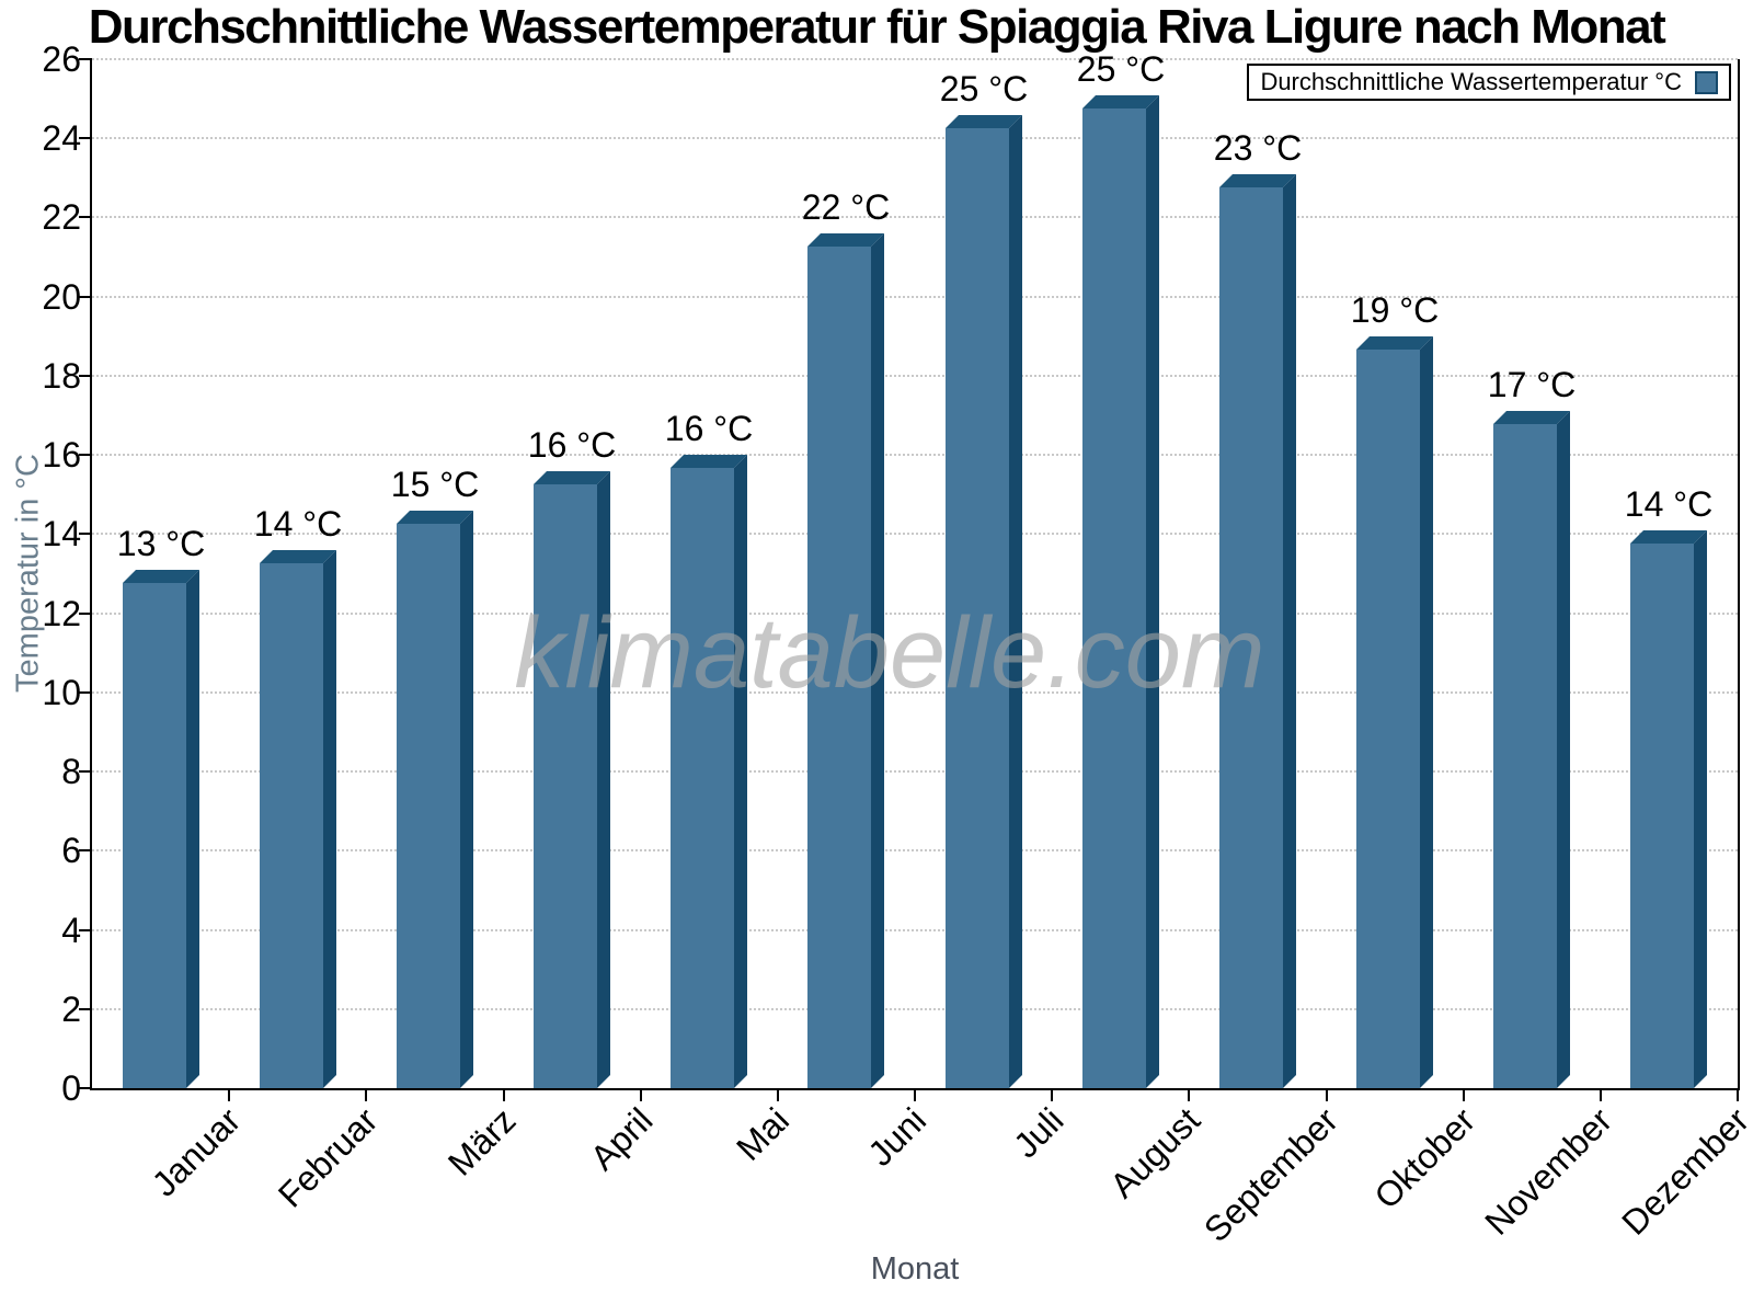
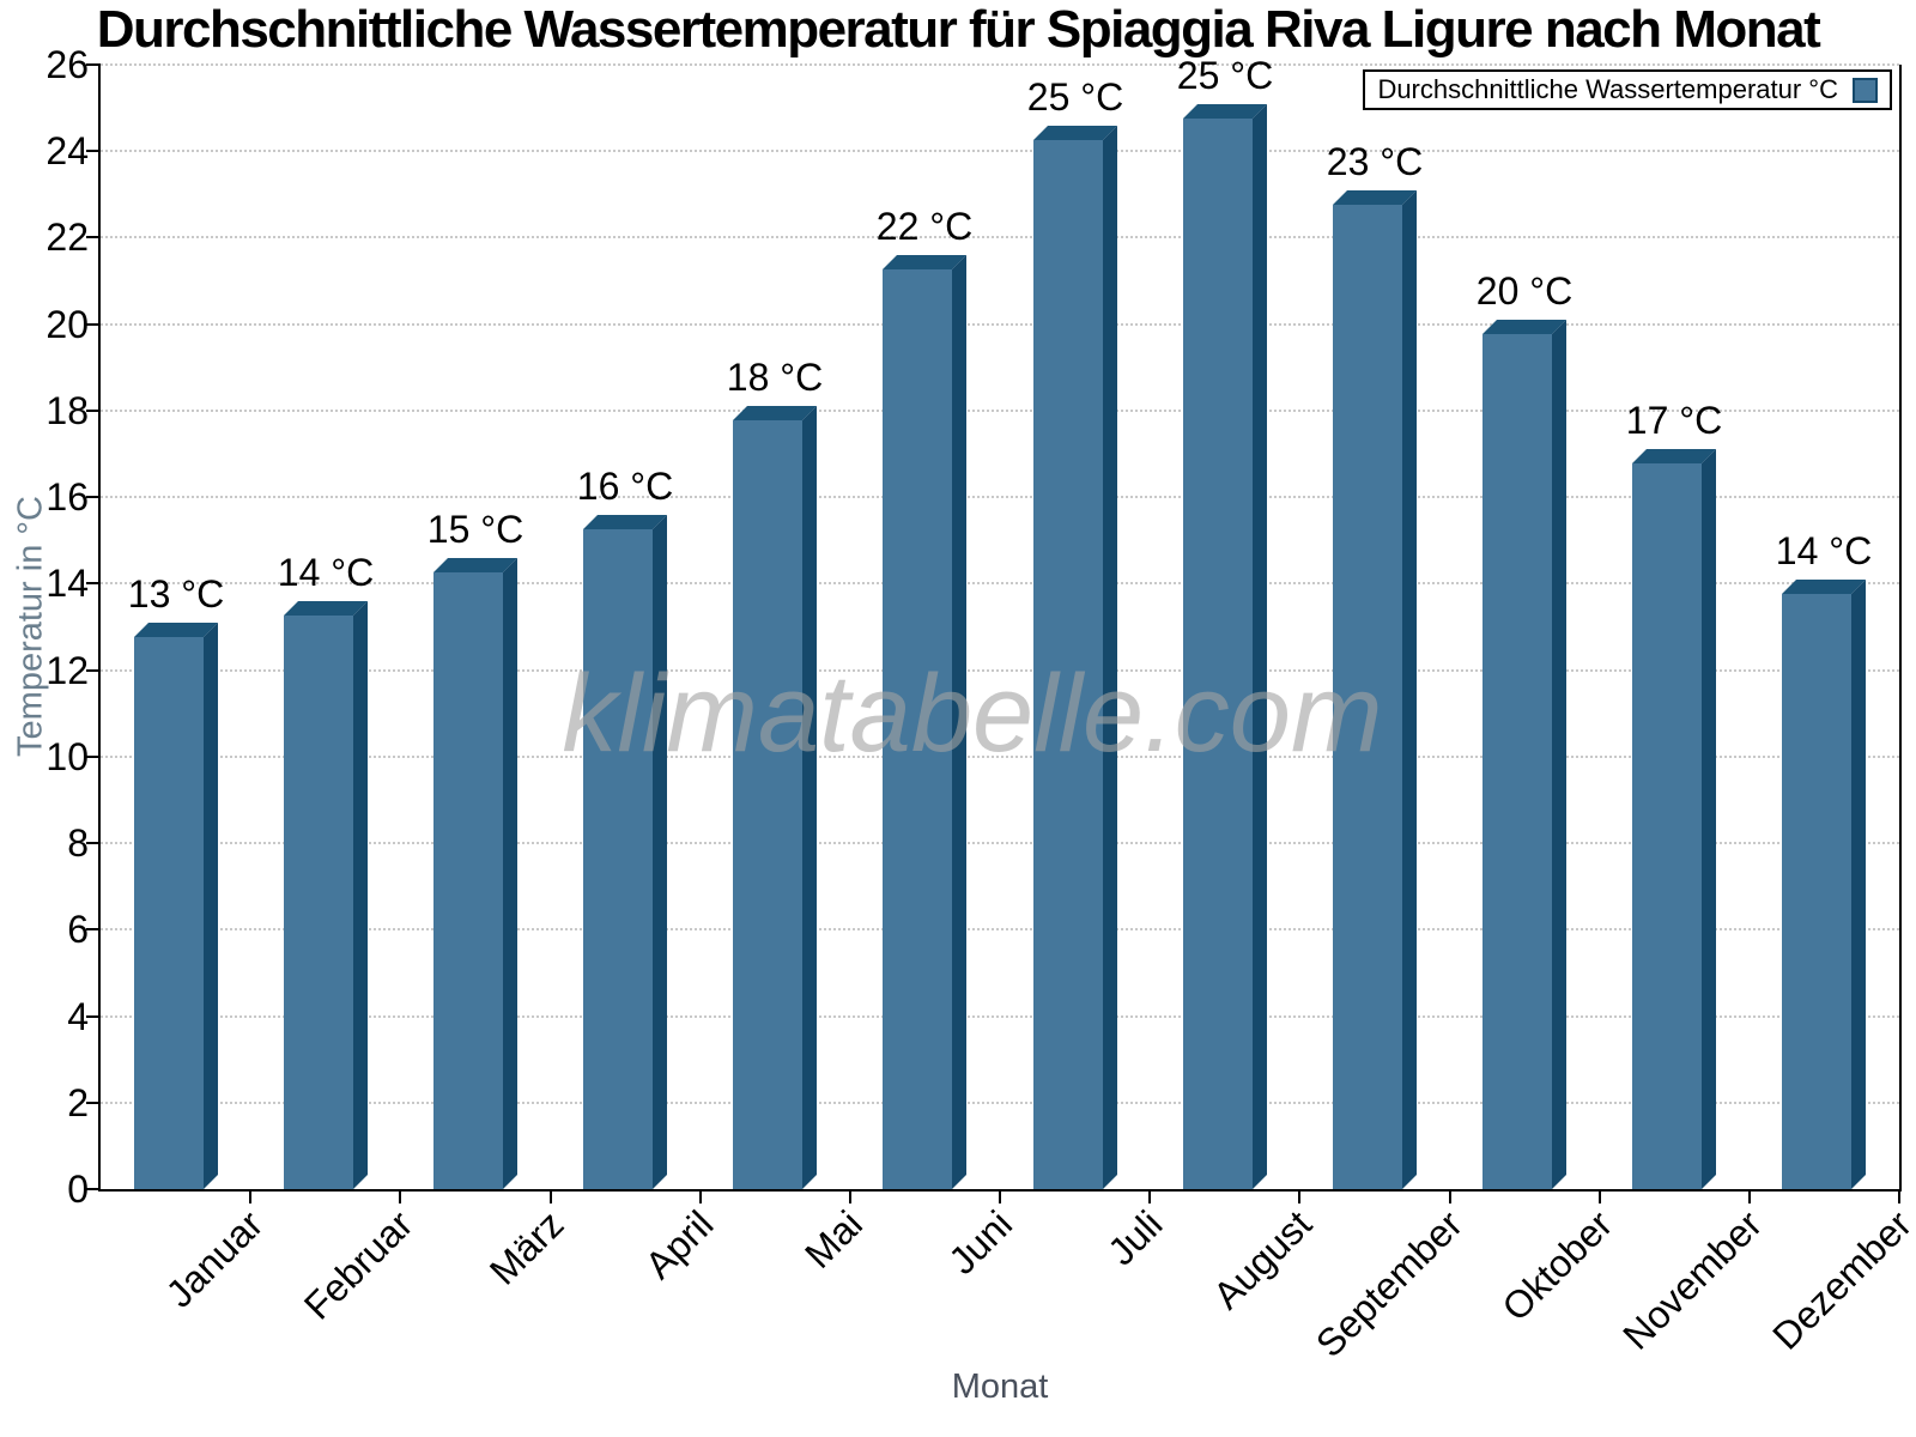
Mai: 16 -> 18
Oktober: 19 -> 20
